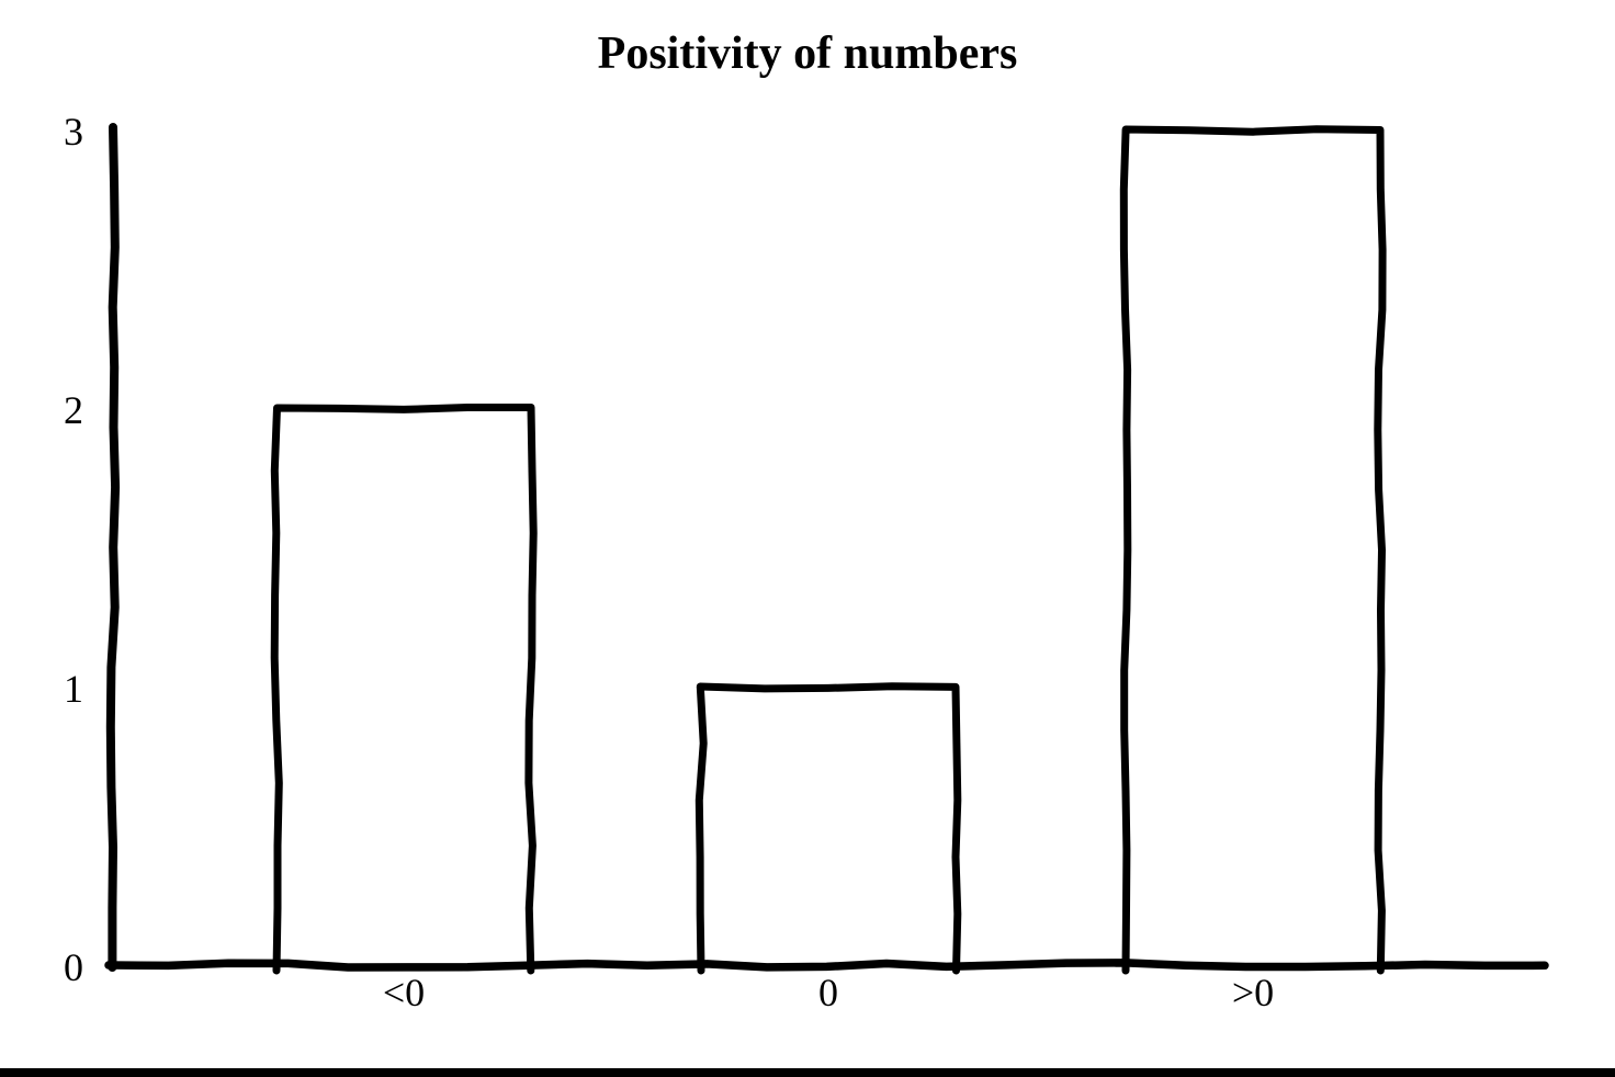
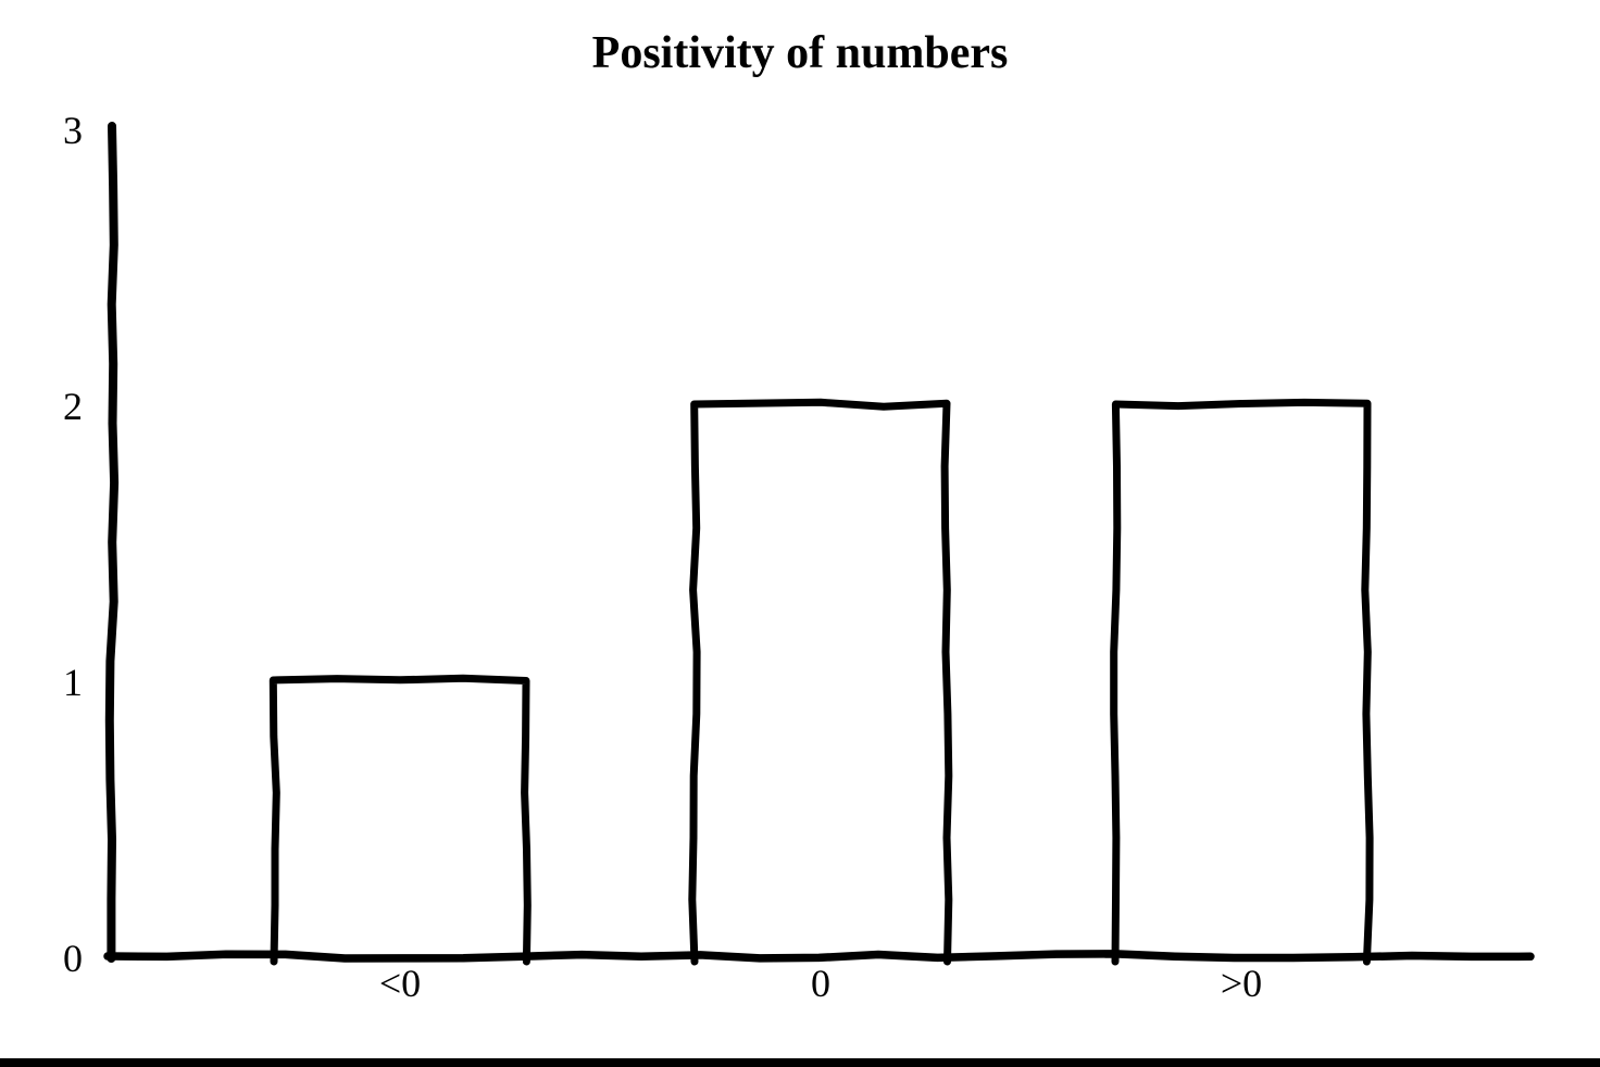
<0: 2 -> 1
0: 1 -> 2
>0: 3 -> 2
